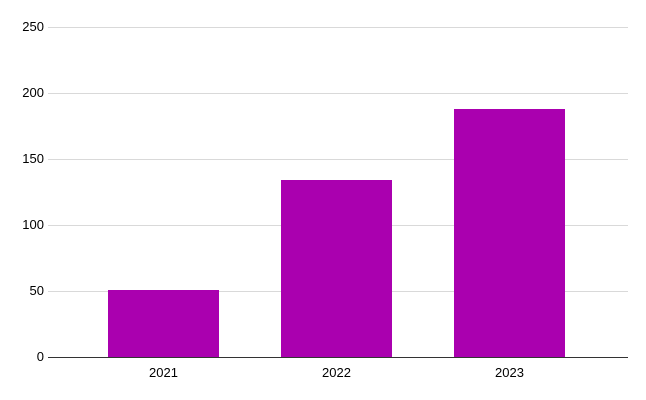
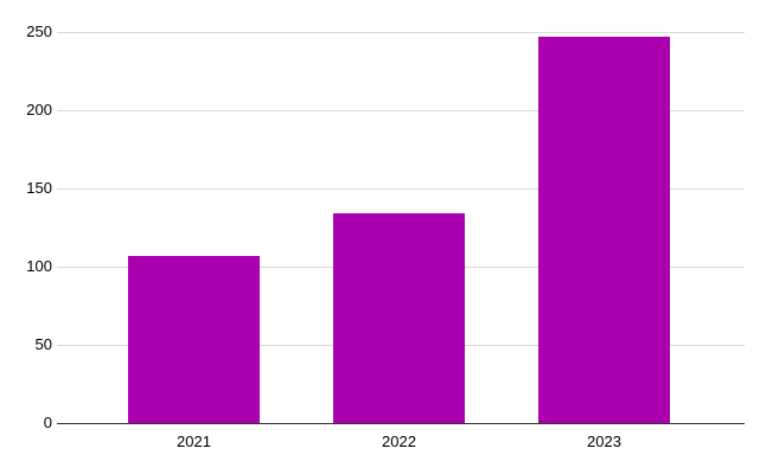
2021: 51 -> 107
2023: 188 -> 247
